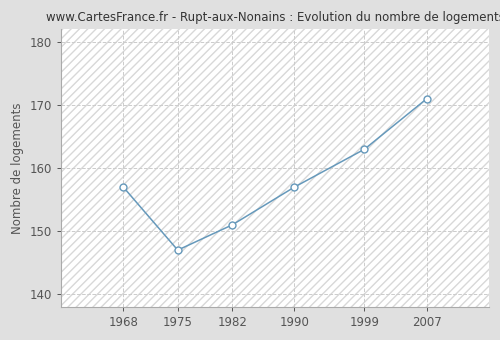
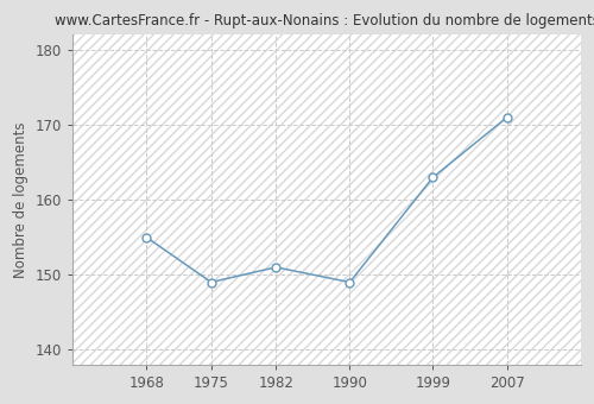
1968: 157 -> 155
1975: 147 -> 149
1990: 157 -> 149
